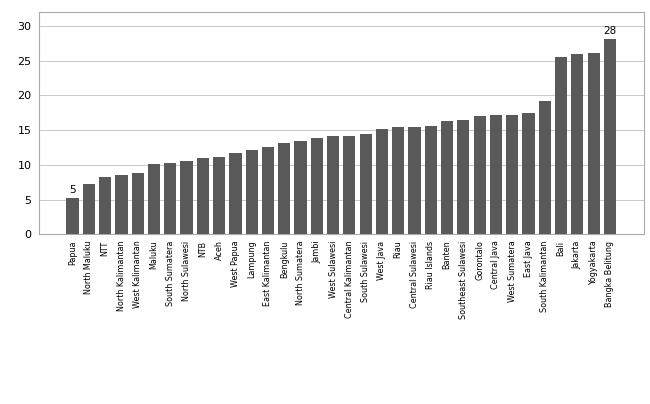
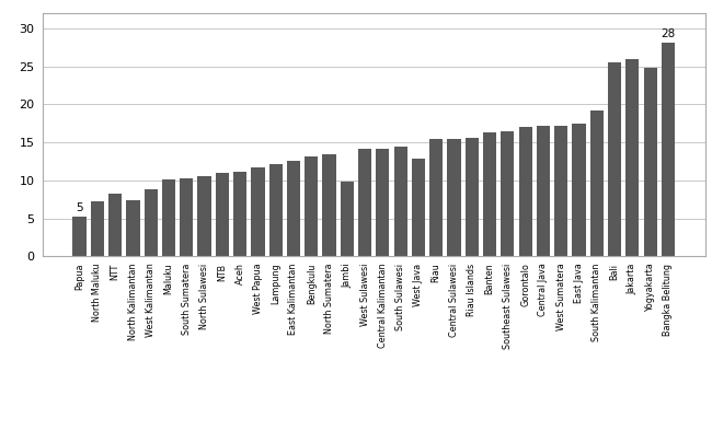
North Kalimantan: 8.6 -> 7.4
Jambi: 13.9 -> 9.8
West Java: 15.1 -> 12.8
Yogyakarta: 26.1 -> 24.8
